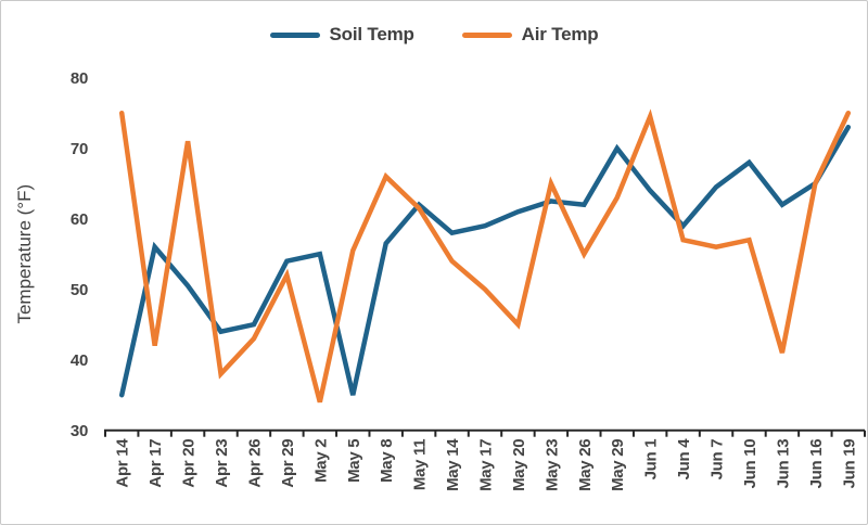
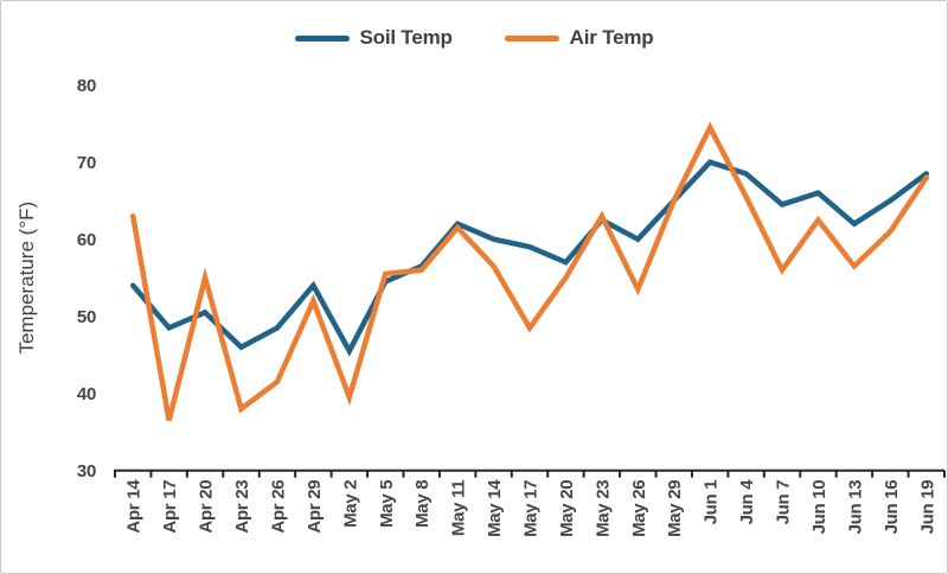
Soil Temp/Apr 14: 35 -> 54
Air Temp/Apr 14: 75 -> 63
Soil Temp/Apr 17: 56 -> 48
Air Temp/Apr 17: 42 -> 36
Air Temp/Apr 20: 71 -> 55
Soil Temp/Apr 23: 44 -> 46
Soil Temp/Apr 26: 45 -> 48
Air Temp/Apr 26: 43 -> 42
Soil Temp/May 2: 55 -> 46
Air Temp/May 2: 34 -> 40
Soil Temp/May 5: 35 -> 54
Air Temp/May 8: 66 -> 56
Soil Temp/May 14: 58 -> 60
Air Temp/May 14: 54 -> 56
Air Temp/May 17: 50 -> 48
Soil Temp/May 20: 61 -> 57
Air Temp/May 20: 45 -> 55
Air Temp/May 23: 65 -> 63
Soil Temp/May 26: 62 -> 60
Air Temp/May 26: 55 -> 54
Soil Temp/May 29: 70 -> 65
Air Temp/May 29: 63 -> 65
Soil Temp/Jun 1: 64 -> 70
Soil Temp/Jun 4: 59 -> 68
Air Temp/Jun 4: 57 -> 66
Soil Temp/Jun 10: 68 -> 66
Air Temp/Jun 10: 57 -> 62
Air Temp/Jun 13: 41 -> 56
Air Temp/Jun 16: 65 -> 61
Soil Temp/Jun 19: 73 -> 68
Air Temp/Jun 19: 75 -> 68
